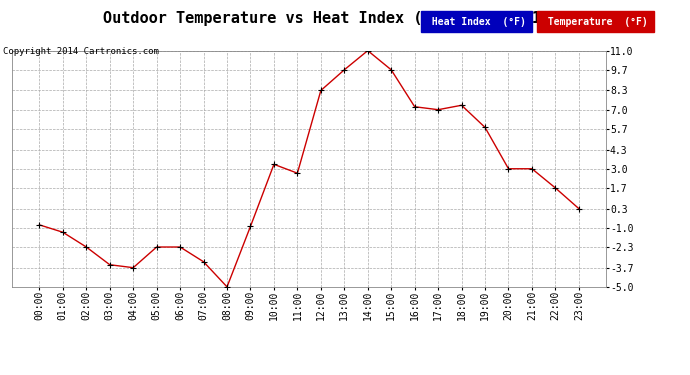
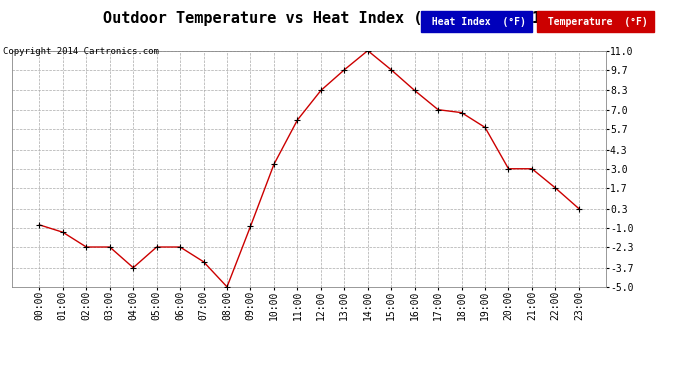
03:00: -3.5 -> -2.3
11:00: 2.7 -> 6.3
16:00: 7.2 -> 8.3
18:00: 7.3 -> 6.8
